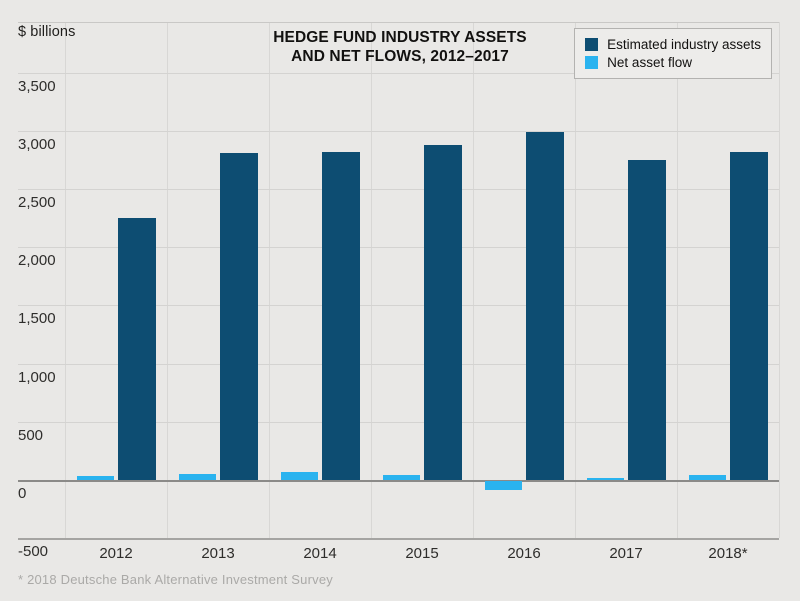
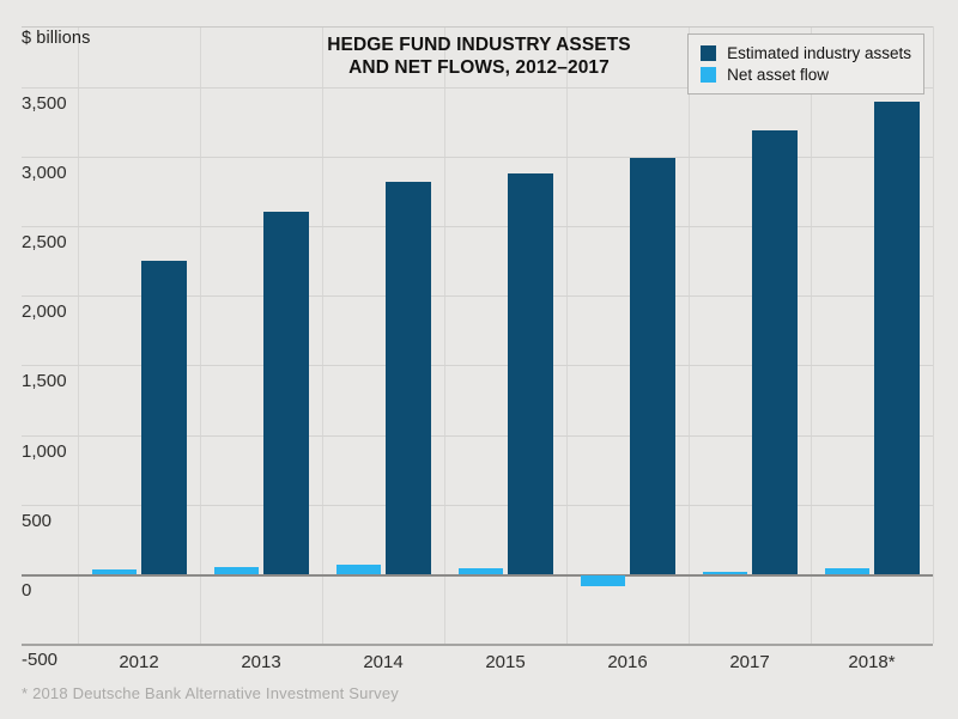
Estimated industry assets/2013: 2810 -> 2600
Estimated industry assets/2017: 2750 -> 3190
Estimated industry assets/2018*: 2820 -> 3390
